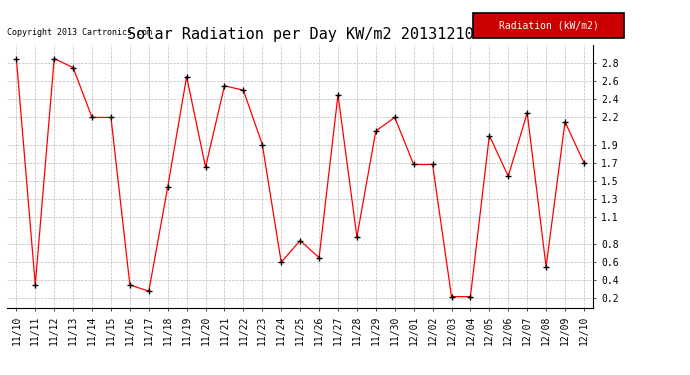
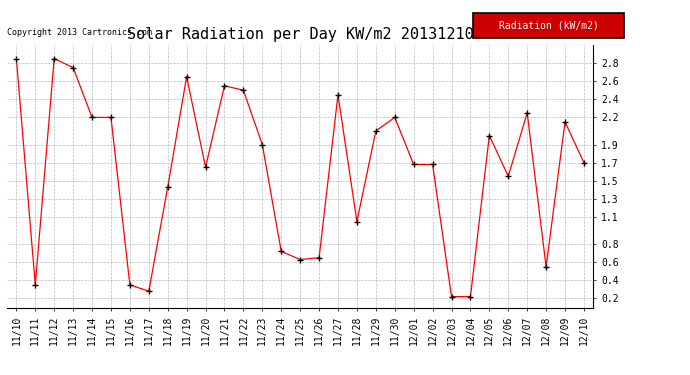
11/24: 0.60 -> 0.72
11/25: 0.84 -> 0.63
11/28: 0.88 -> 1.05
